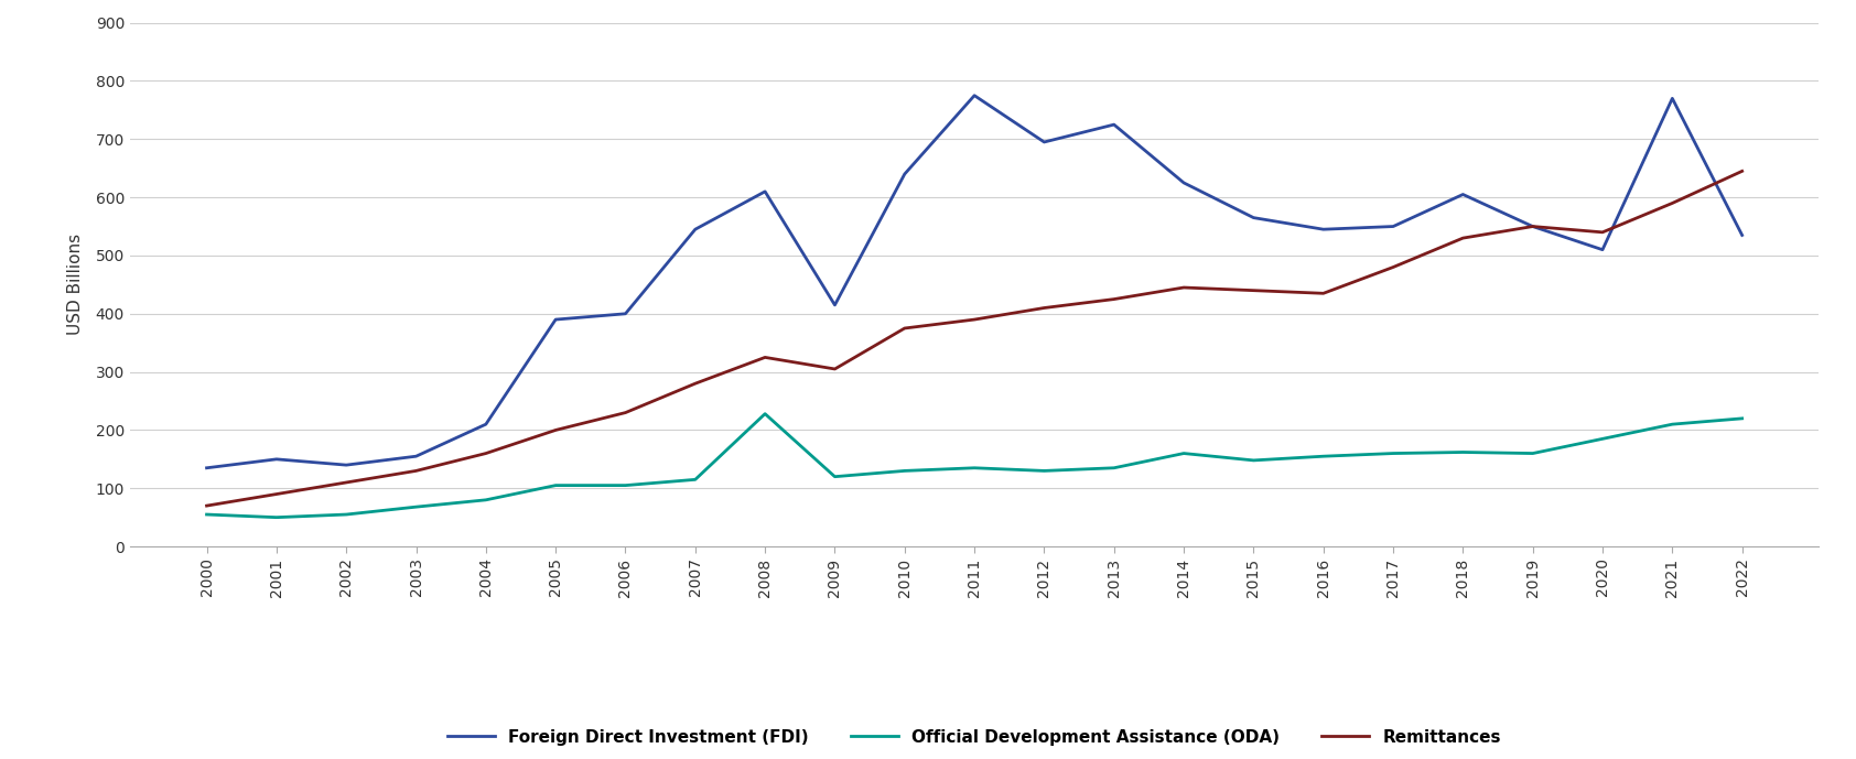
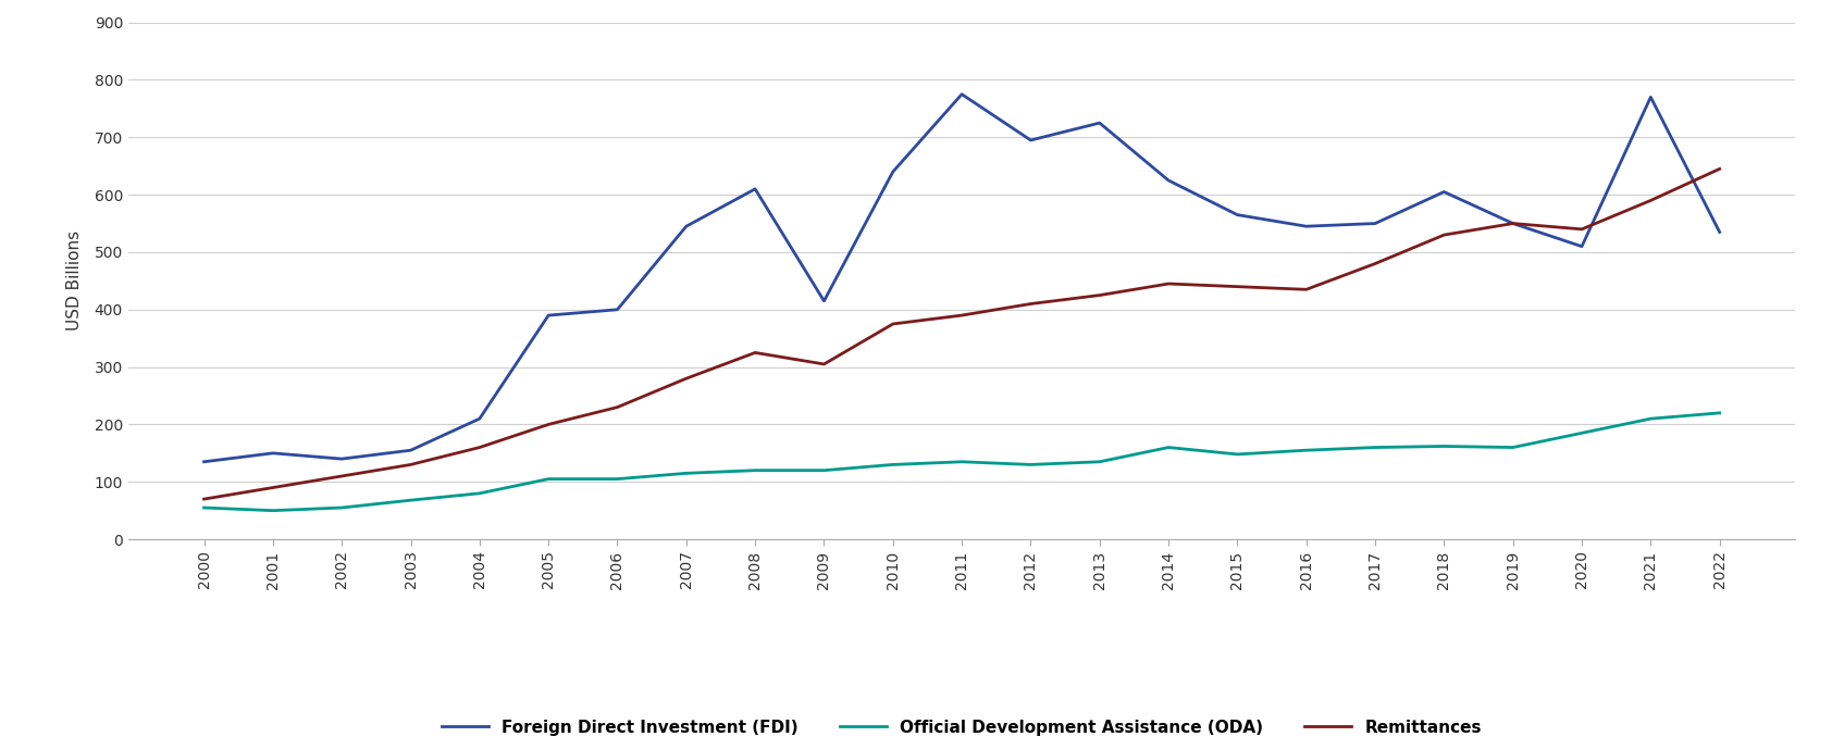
Official Development Assistance (ODA)/2008: 228 -> 120
